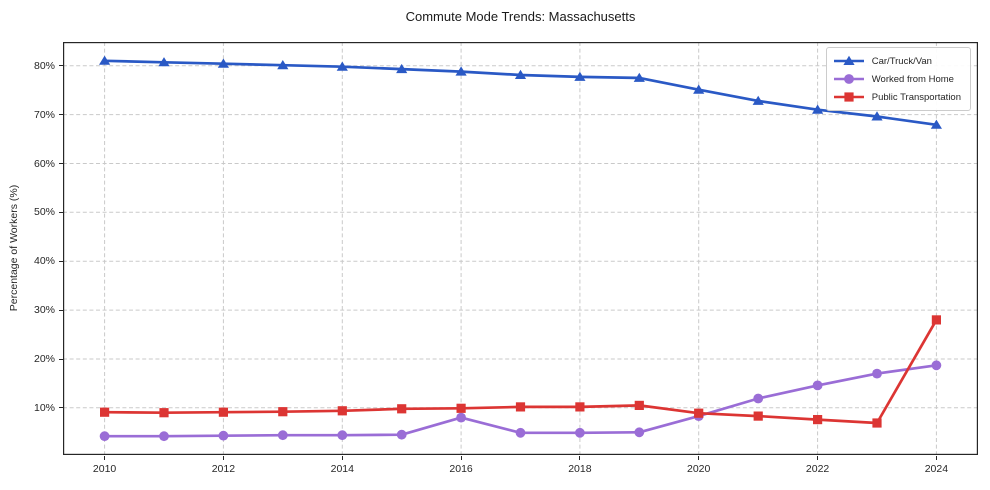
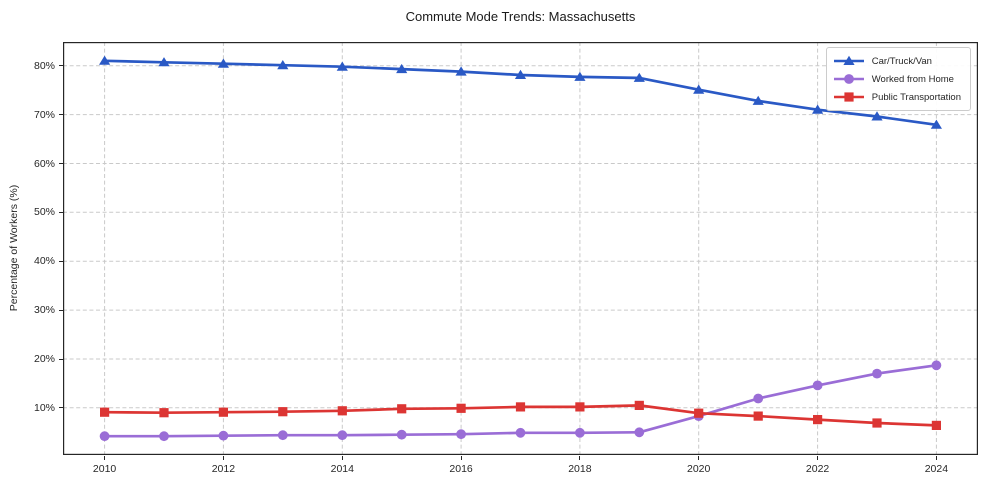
Worked from Home/2016: 8% -> 5%
Public Transportation/2024: 28% -> 6%
